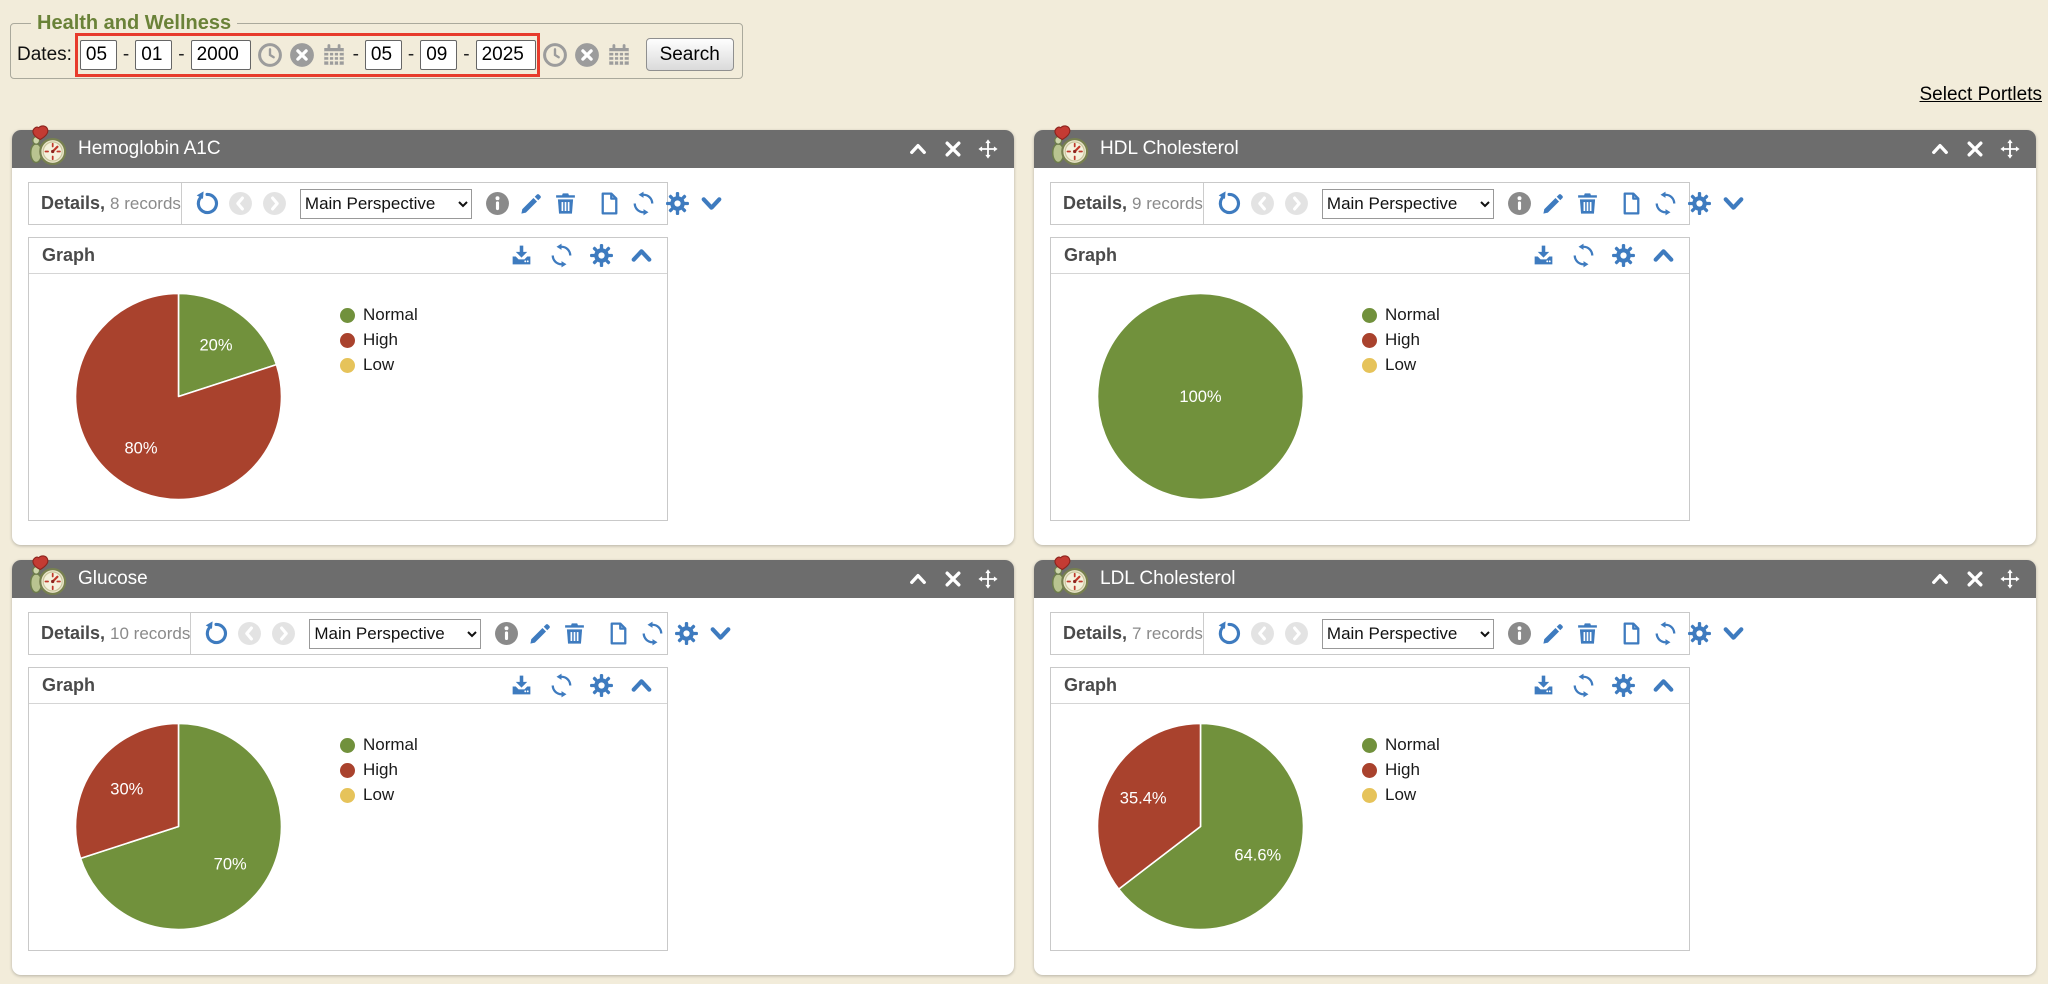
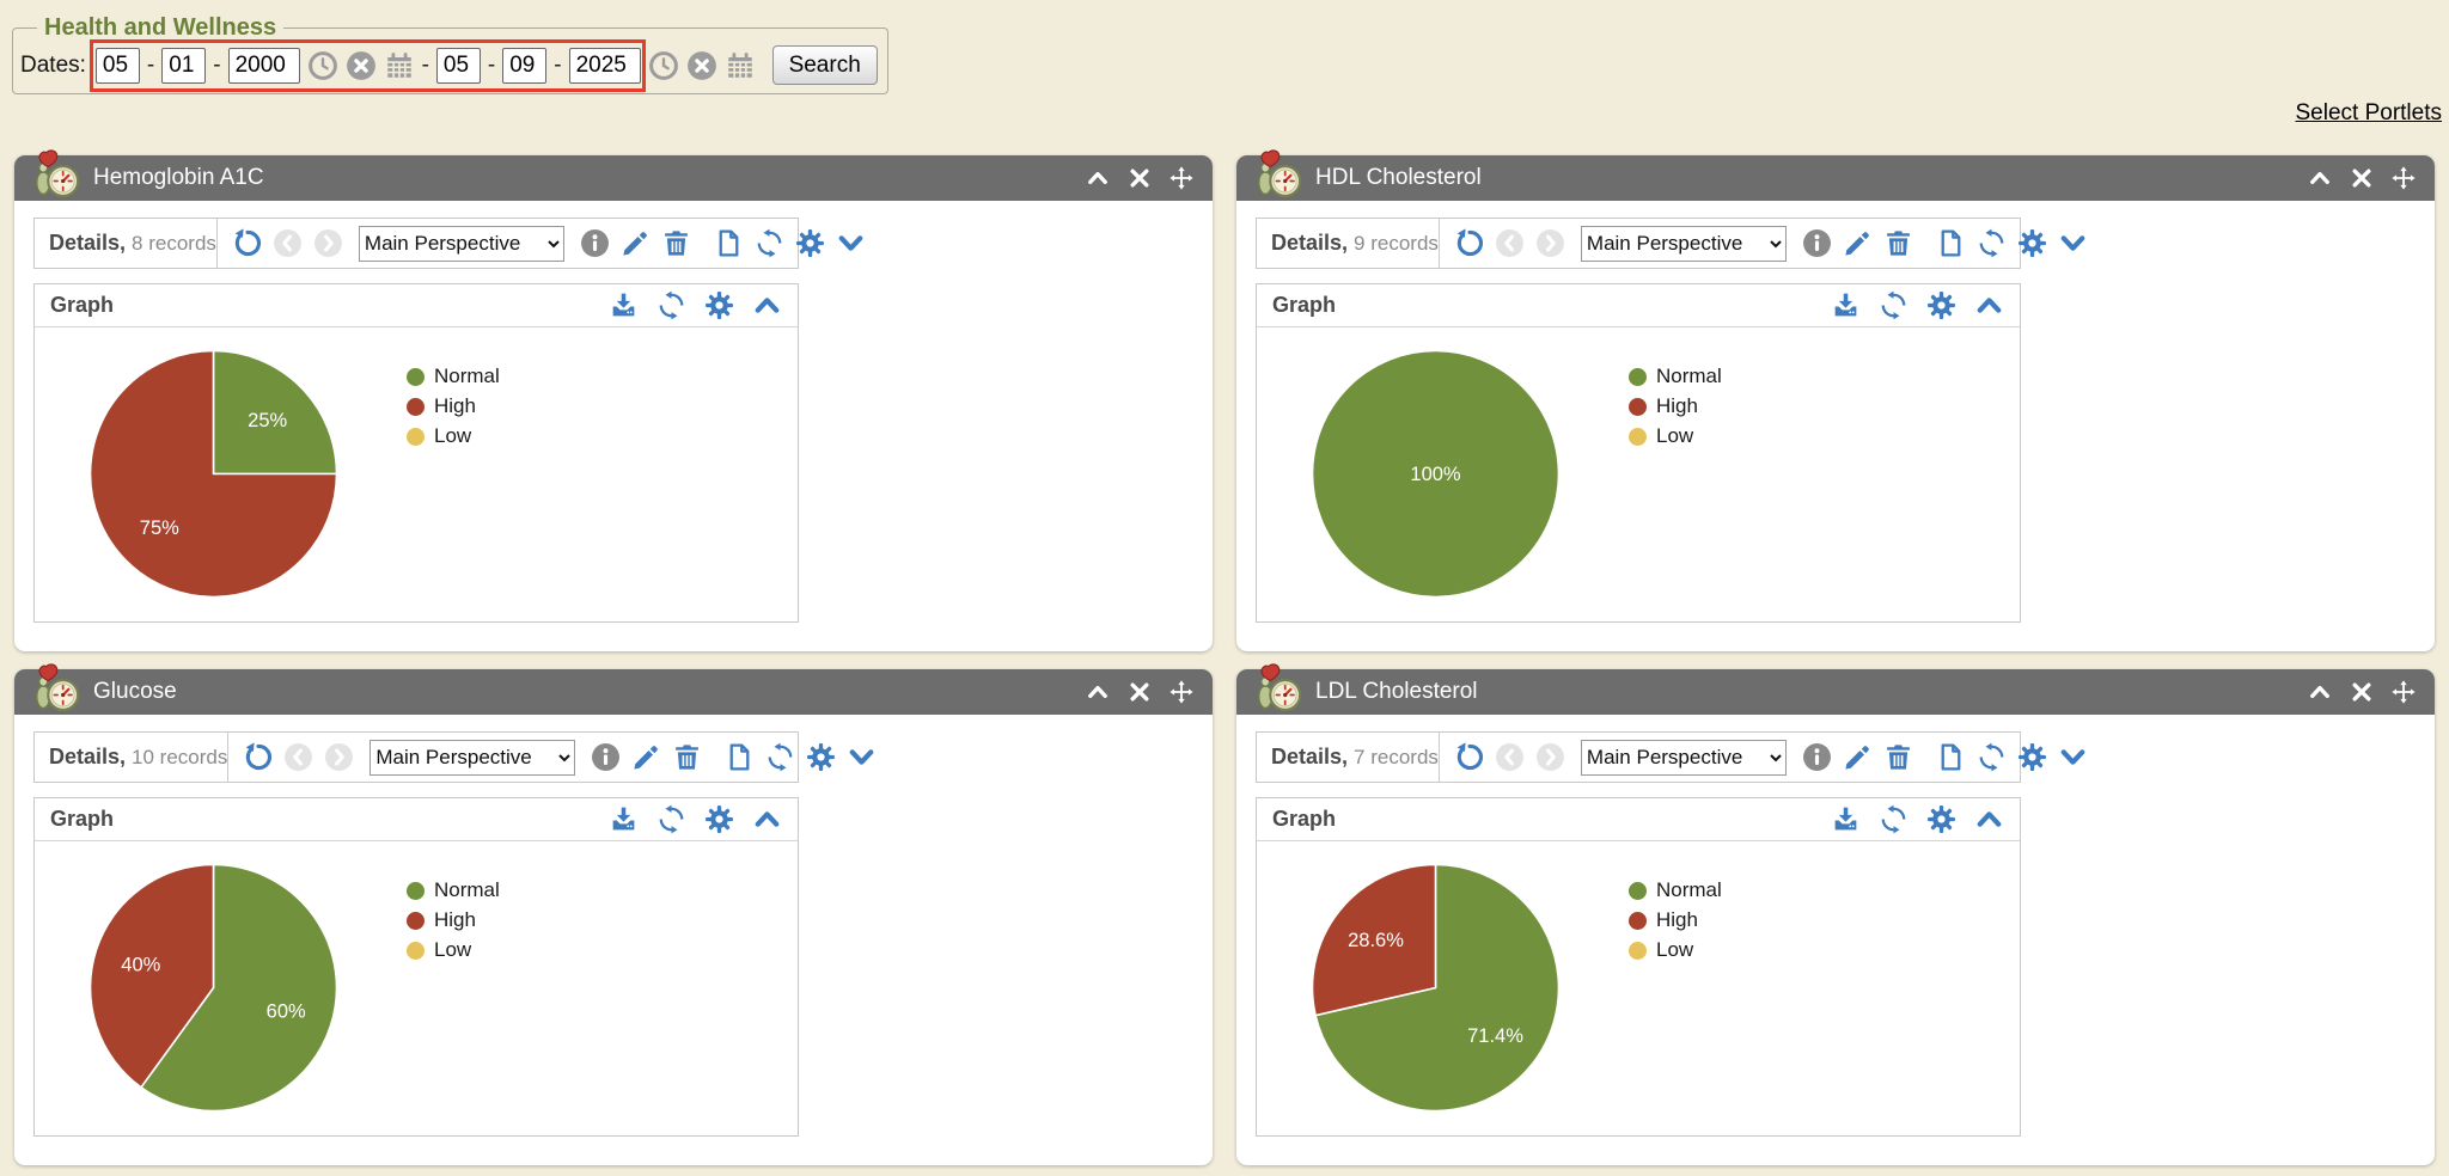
Hemoglobin A1C/Normal: 20% -> 25%
Hemoglobin A1C/High: 80% -> 75%
Glucose/Normal: 70% -> 60%
Glucose/High: 30% -> 40%
LDL Cholesterol/Normal: 64.6% -> 71.4%
LDL Cholesterol/High: 35.4% -> 28.6%
